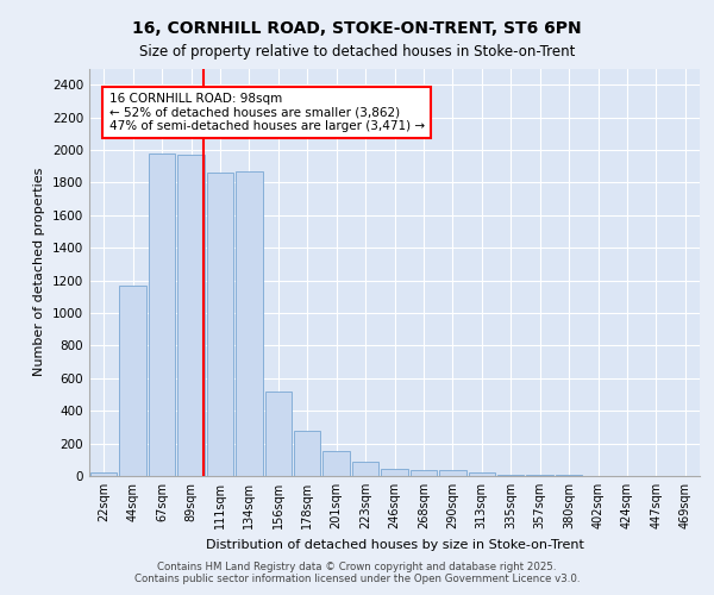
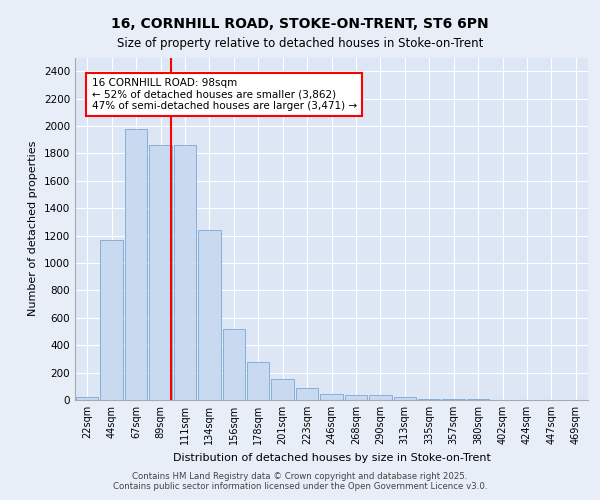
89sqm: 1970 -> 1860
134sqm: 1870 -> 1240
